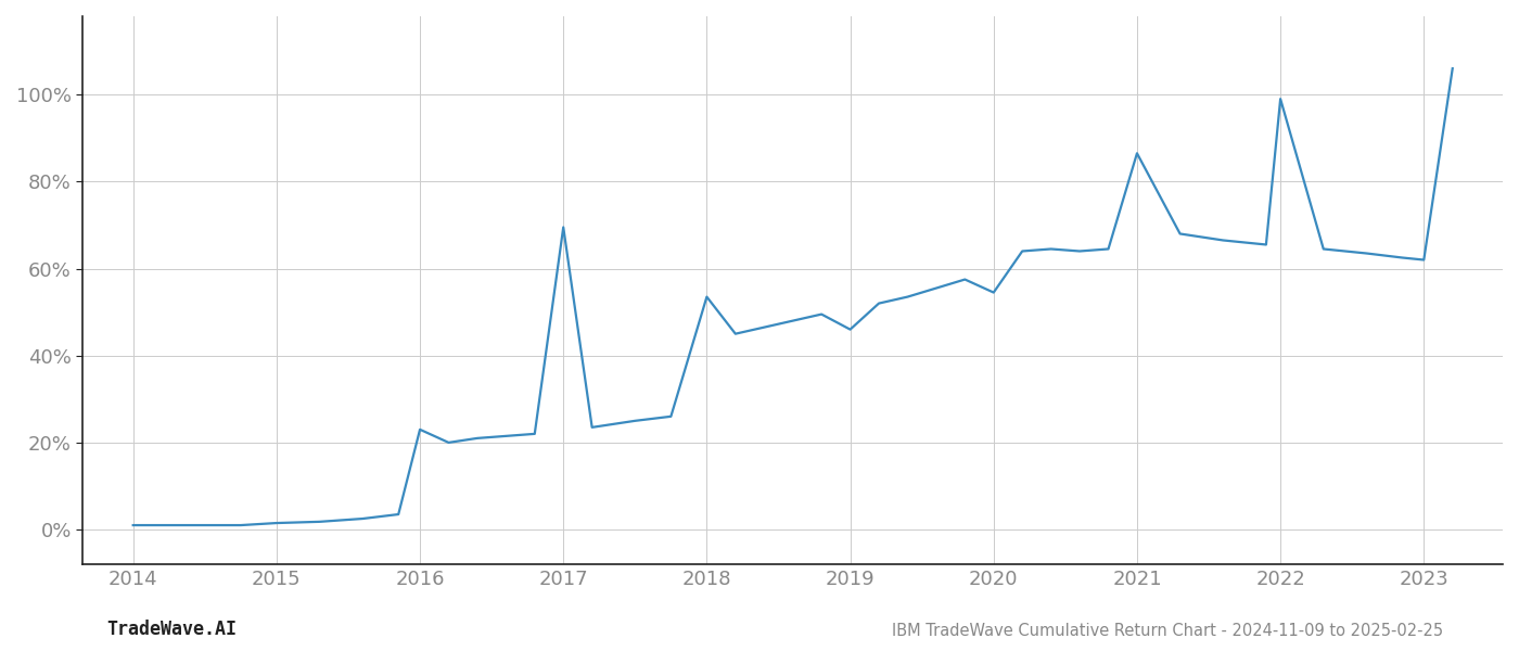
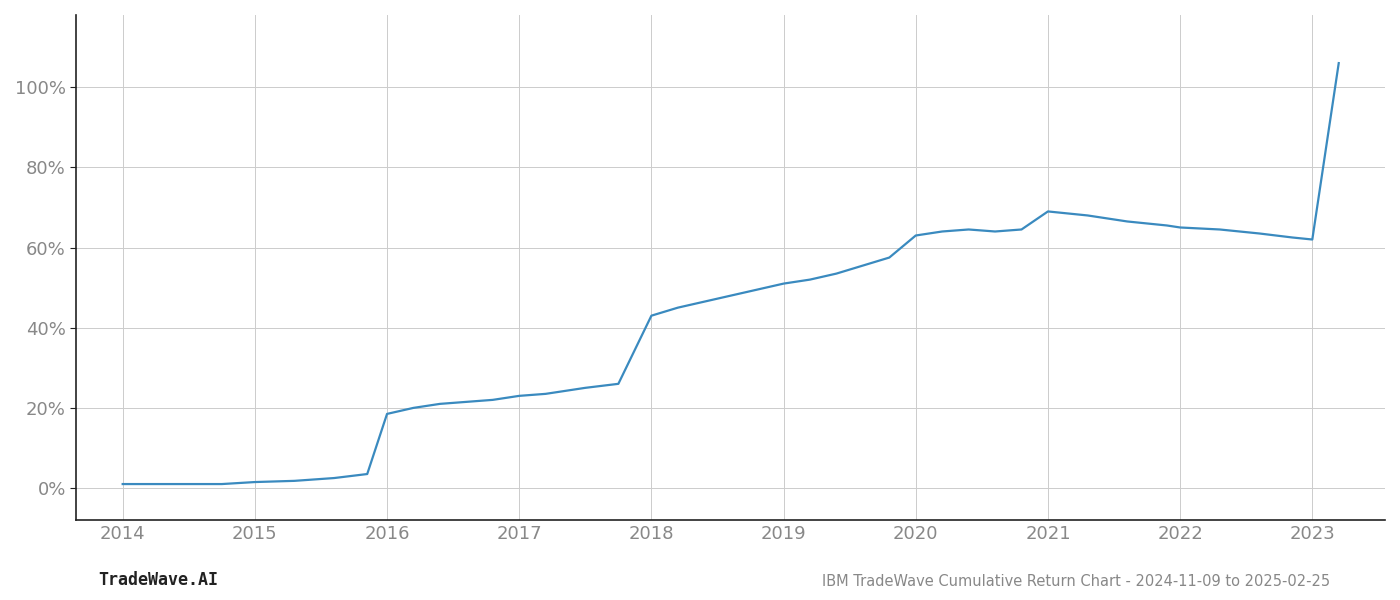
2016: 23.0% -> 18.5%
2017: 69.5% -> 23.0%
2018: 53.5% -> 43.0%
2019: 46.0% -> 51.0%
2020: 54.5% -> 63.0%
2021: 86.5% -> 69.0%
2022: 99.0% -> 65.0%
